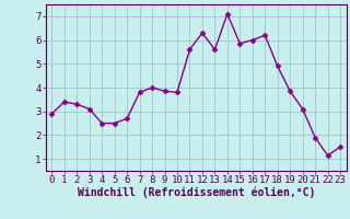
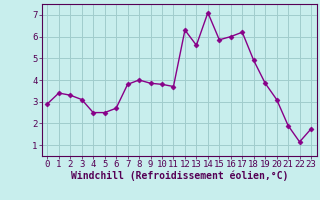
11: 5.60 -> 3.70
23: 1.50 -> 1.75
